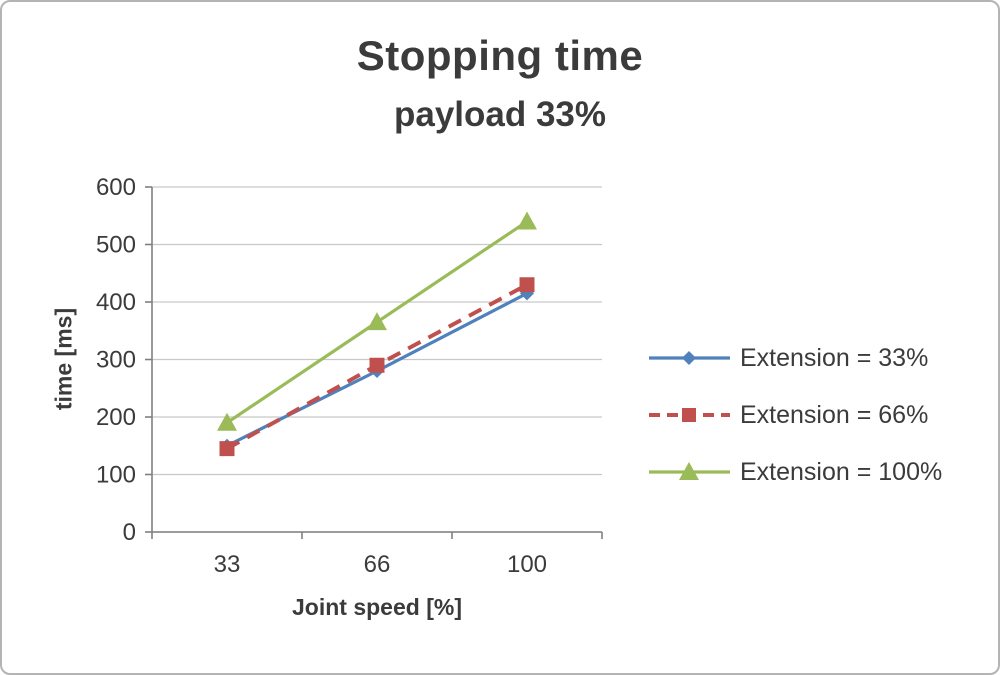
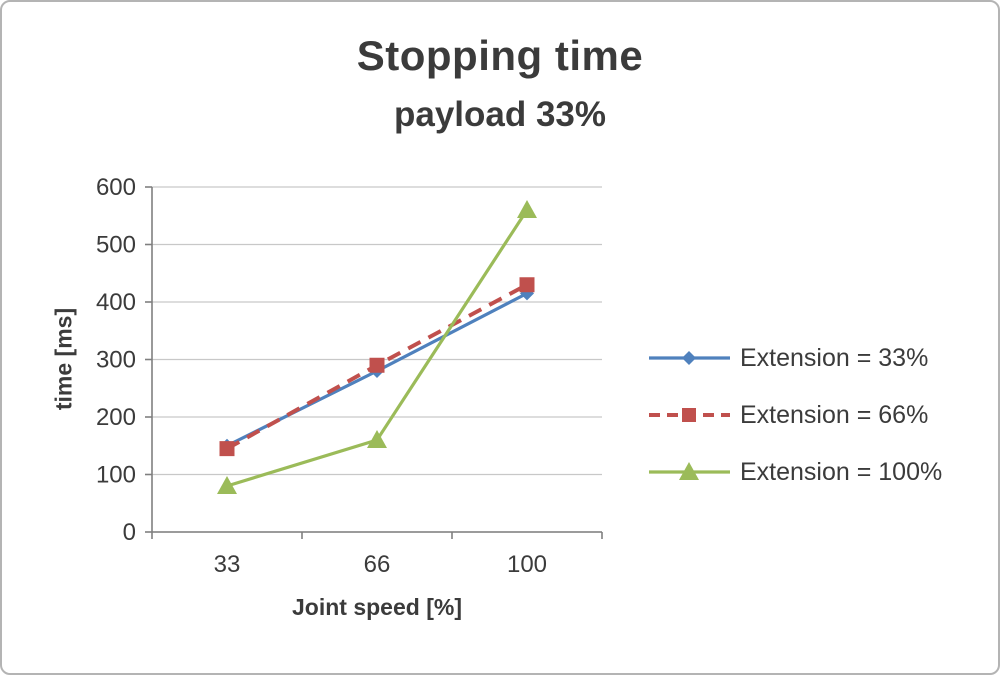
Extension = 100%/33: 190 -> 80
Extension = 100%/66: 360 -> 160
Extension = 100%/100: 540 -> 560
